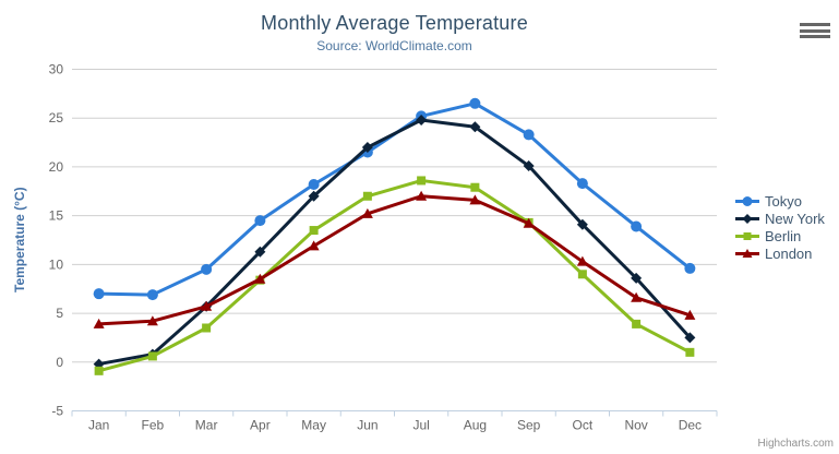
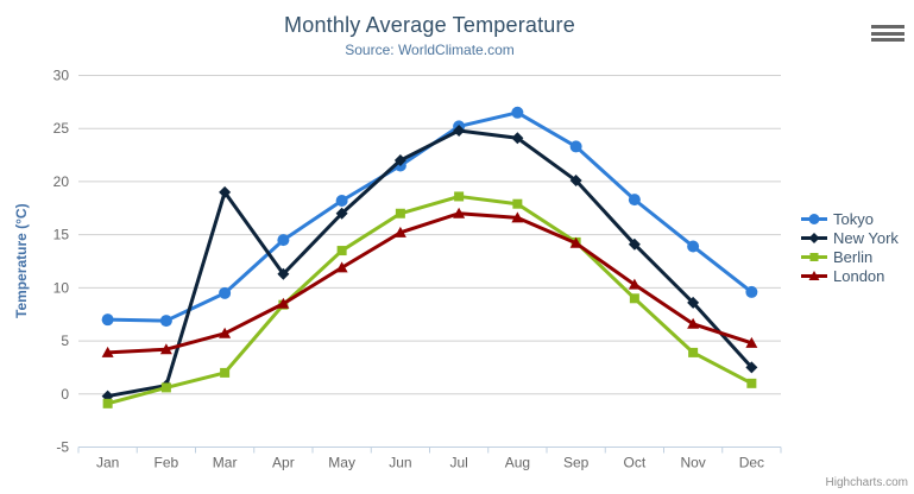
New York/Mar: 6 -> 19
Berlin/Mar: 4 -> 2
